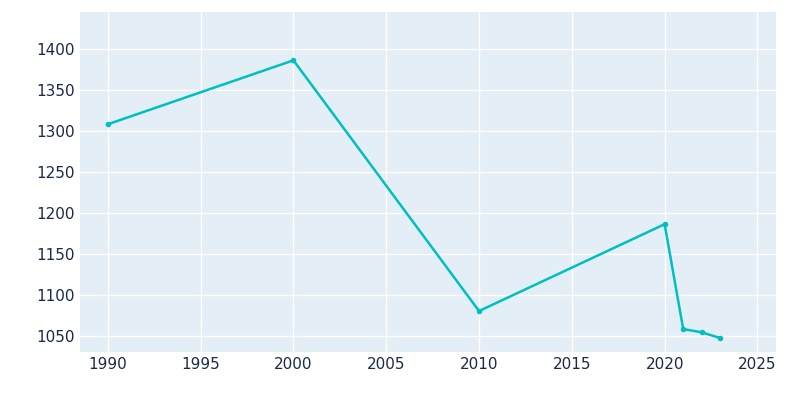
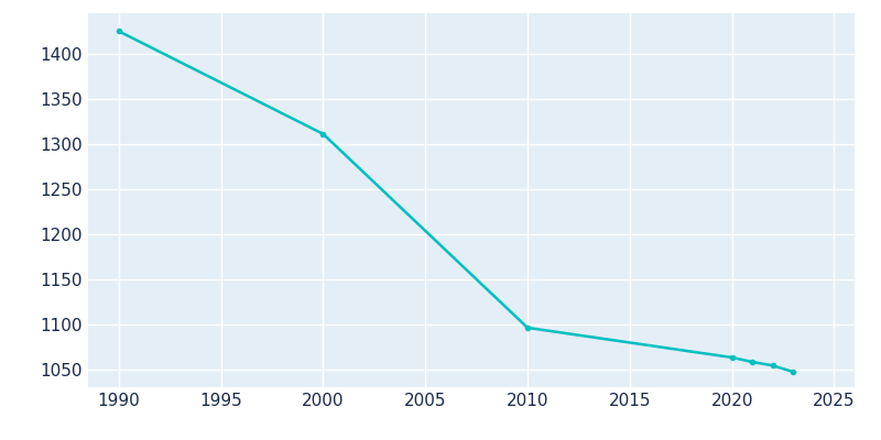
1990: 1308 -> 1425
2000: 1386 -> 1311
2010: 1080 -> 1096
2020: 1186 -> 1063
